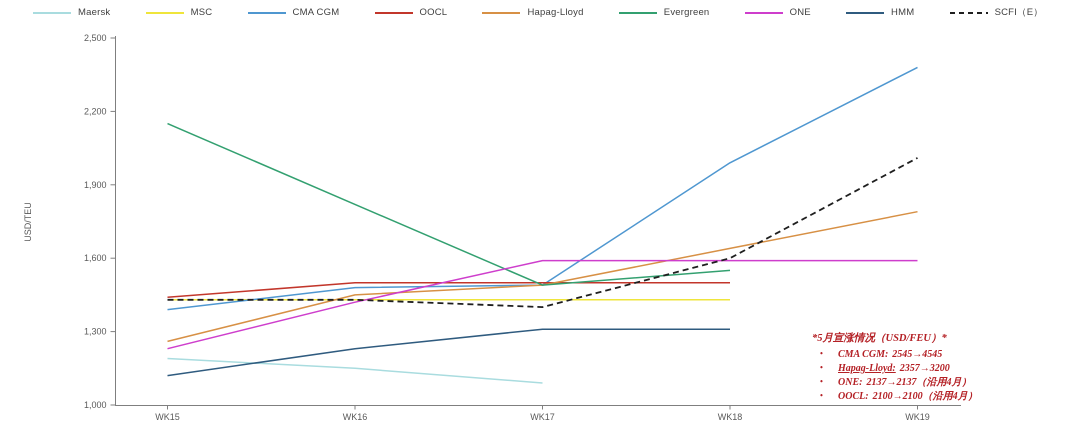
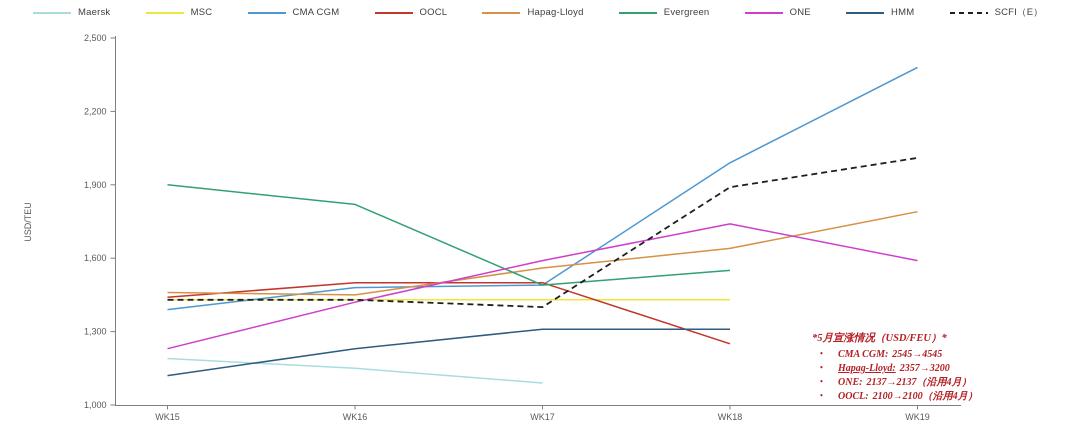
Hapag-Lloyd/WK15: 1260 -> 1460
Evergreen/WK15: 2150 -> 1900
Hapag-Lloyd/WK17: 1490 -> 1560
OOCL/WK18: 1500 -> 1250
ONE/WK18: 1590 -> 1740
SCFI（E）/WK18: 1600 -> 1890
